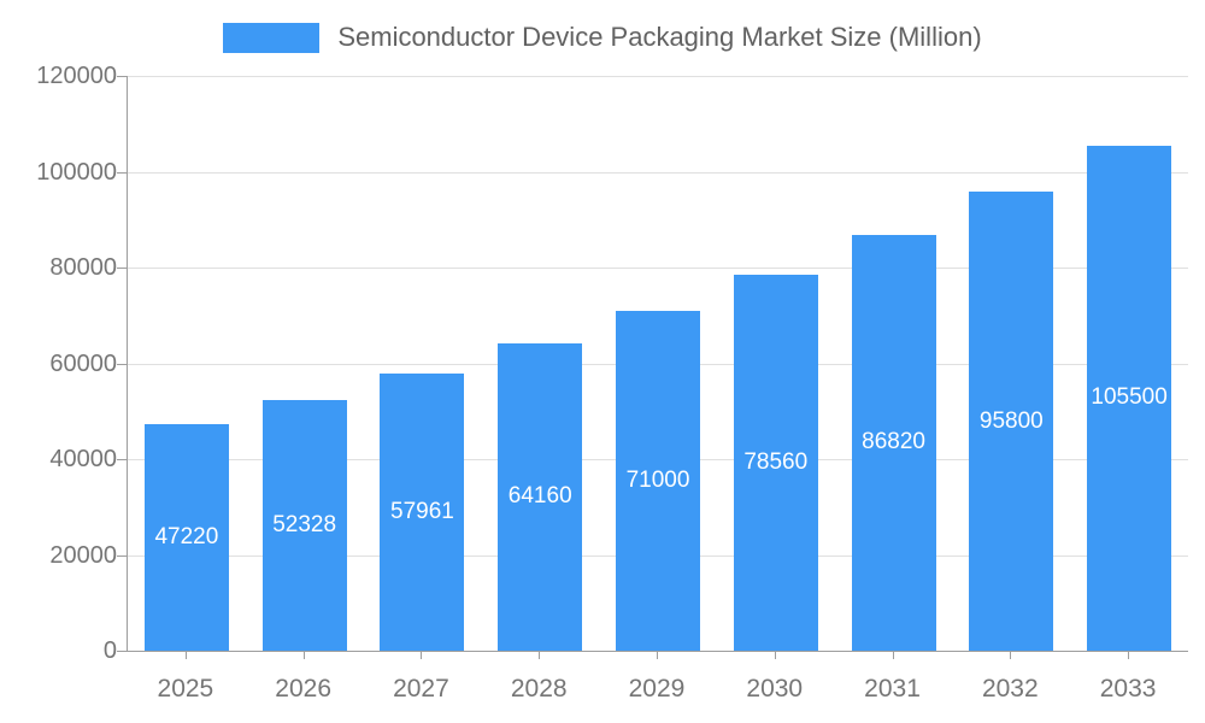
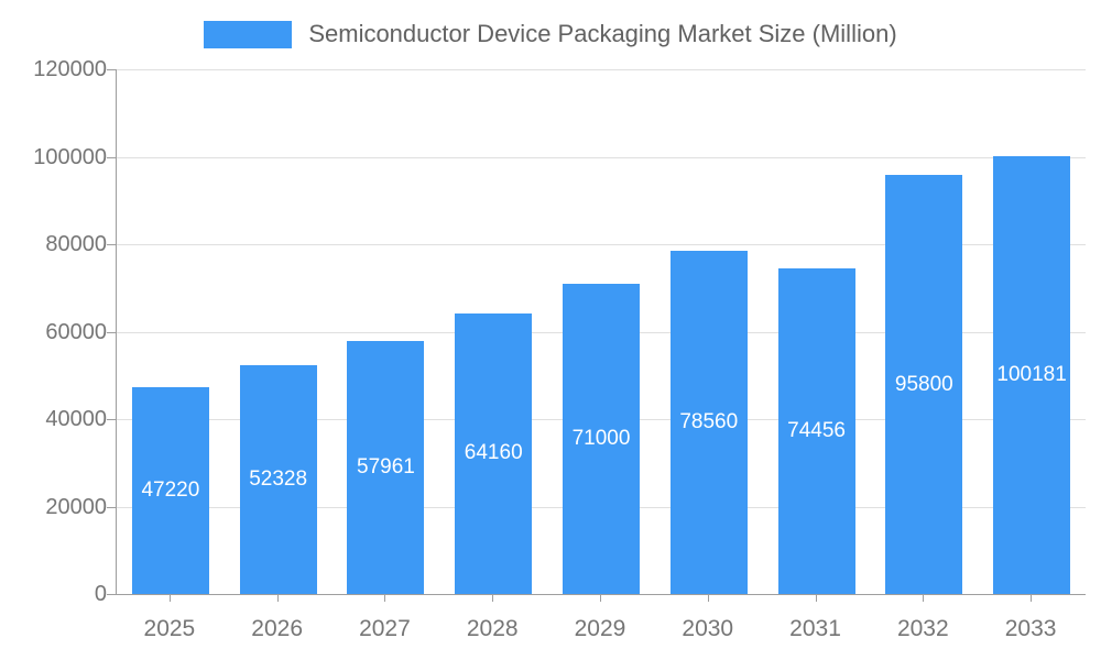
2031: 86820 -> 74456
2033: 105500 -> 100181
